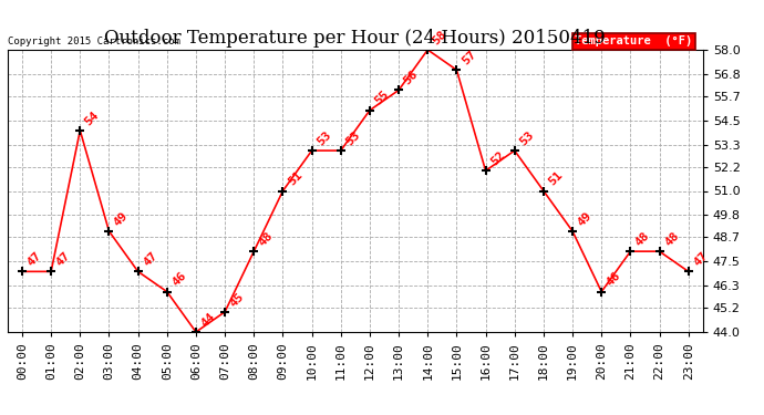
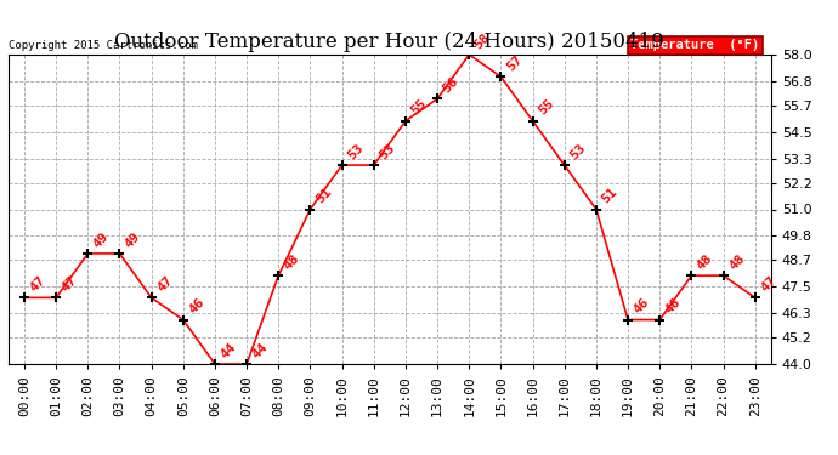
02:00: 54 -> 49
07:00: 45 -> 44
16:00: 52 -> 55
19:00: 49 -> 46
